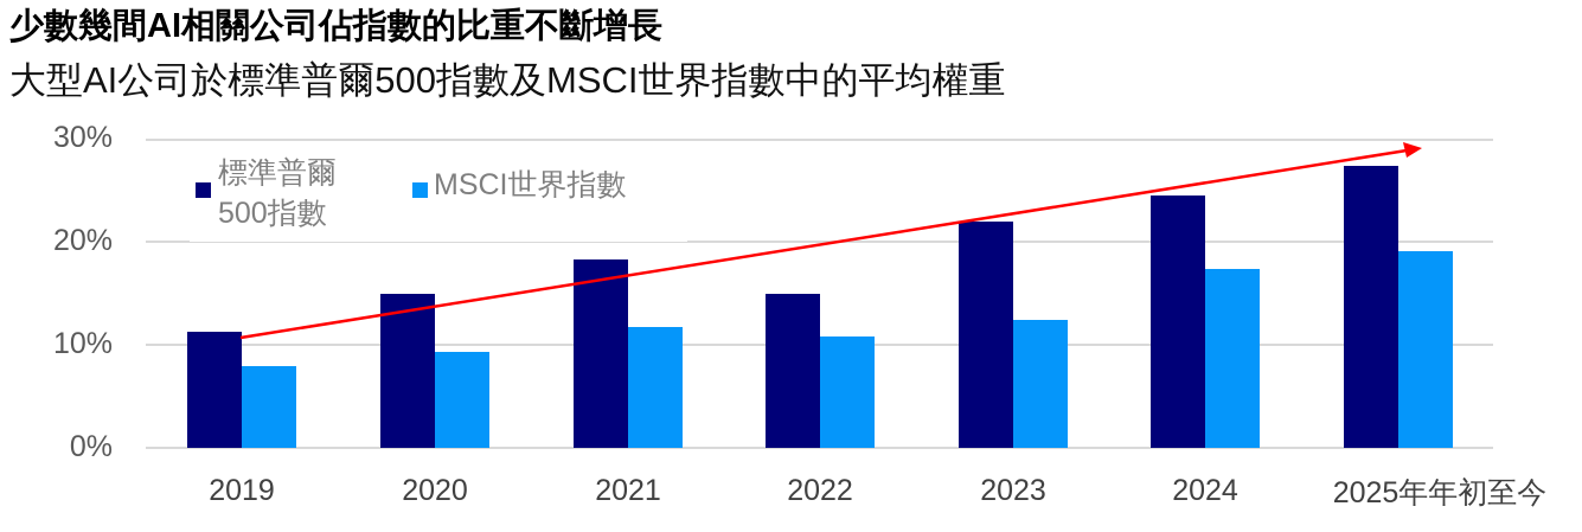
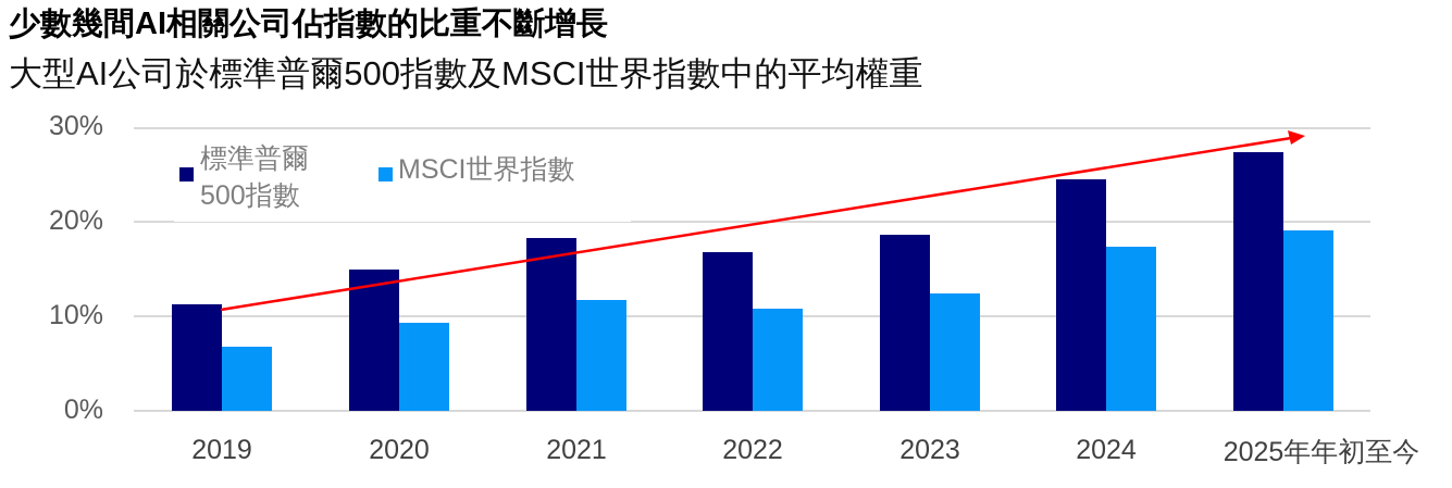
MSCI世界指數/2019: 8% -> 7%
標準普爾500指數/2022: 15% -> 17%
標準普爾500指數/2023: 22% -> 19%
